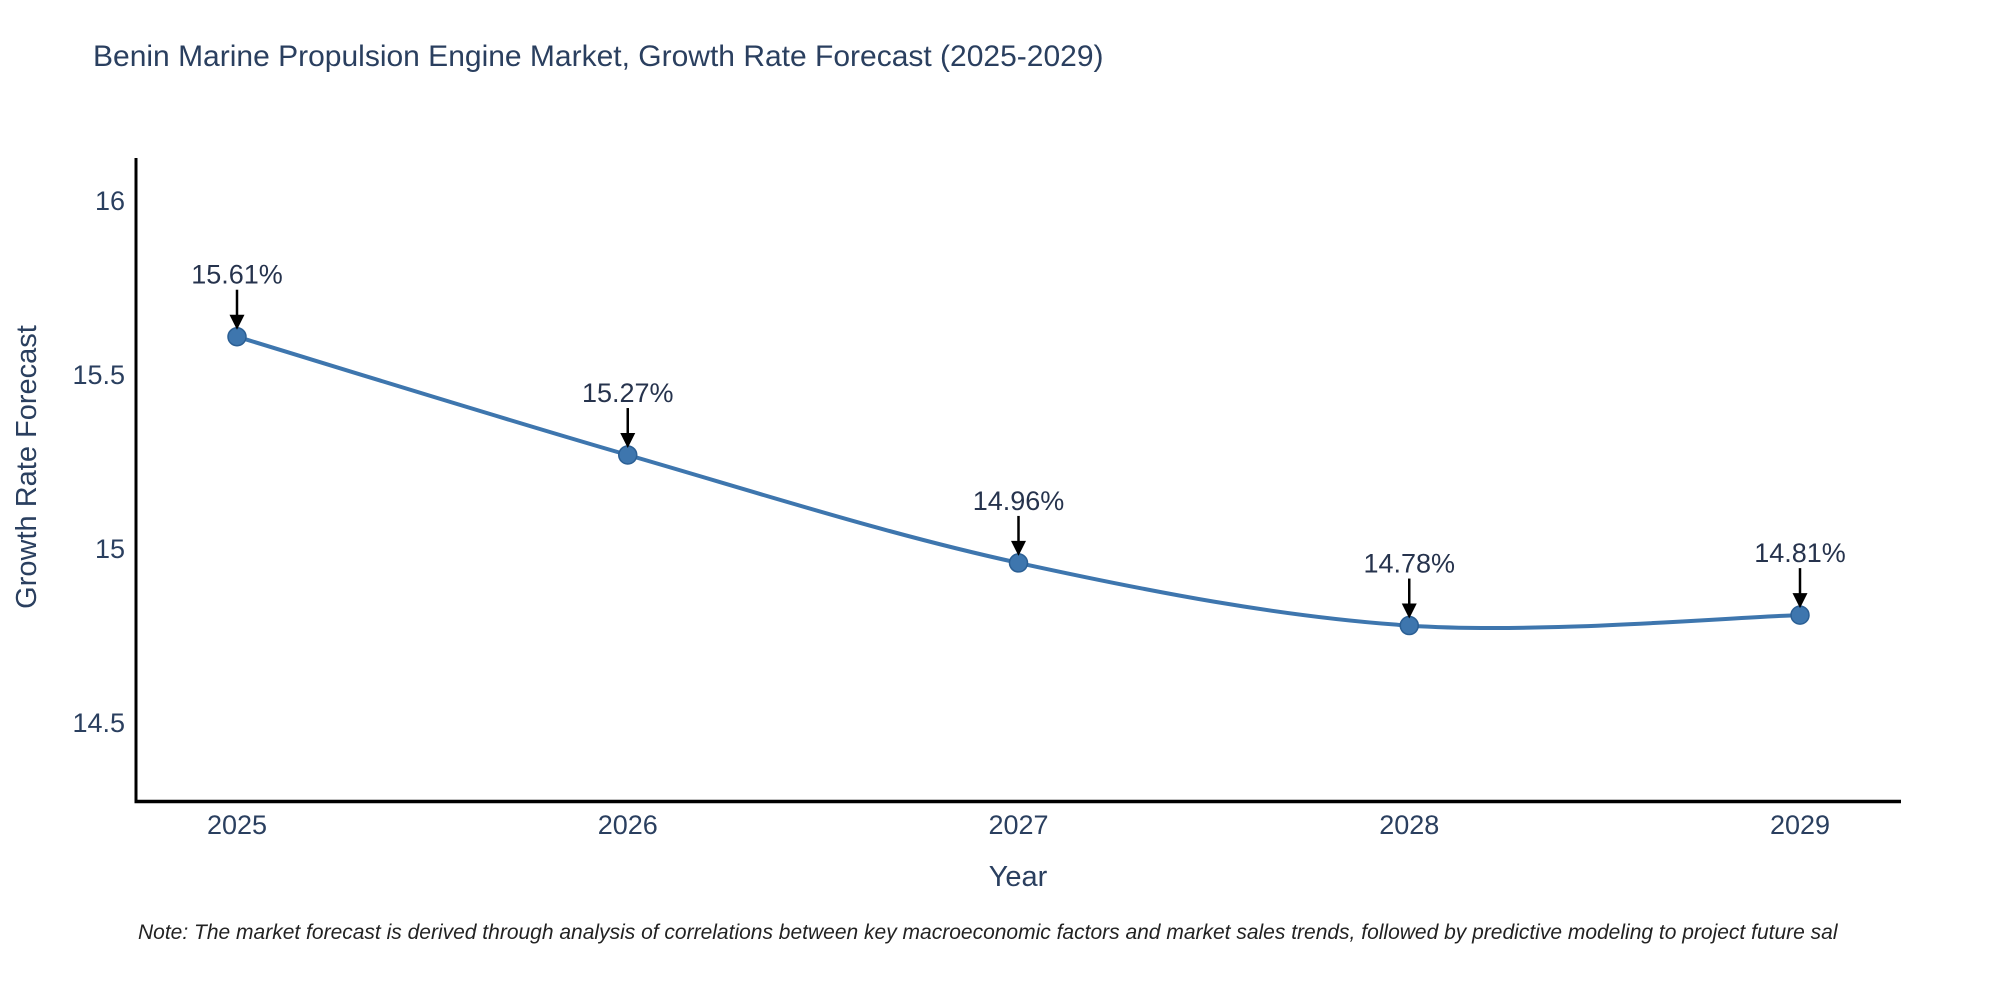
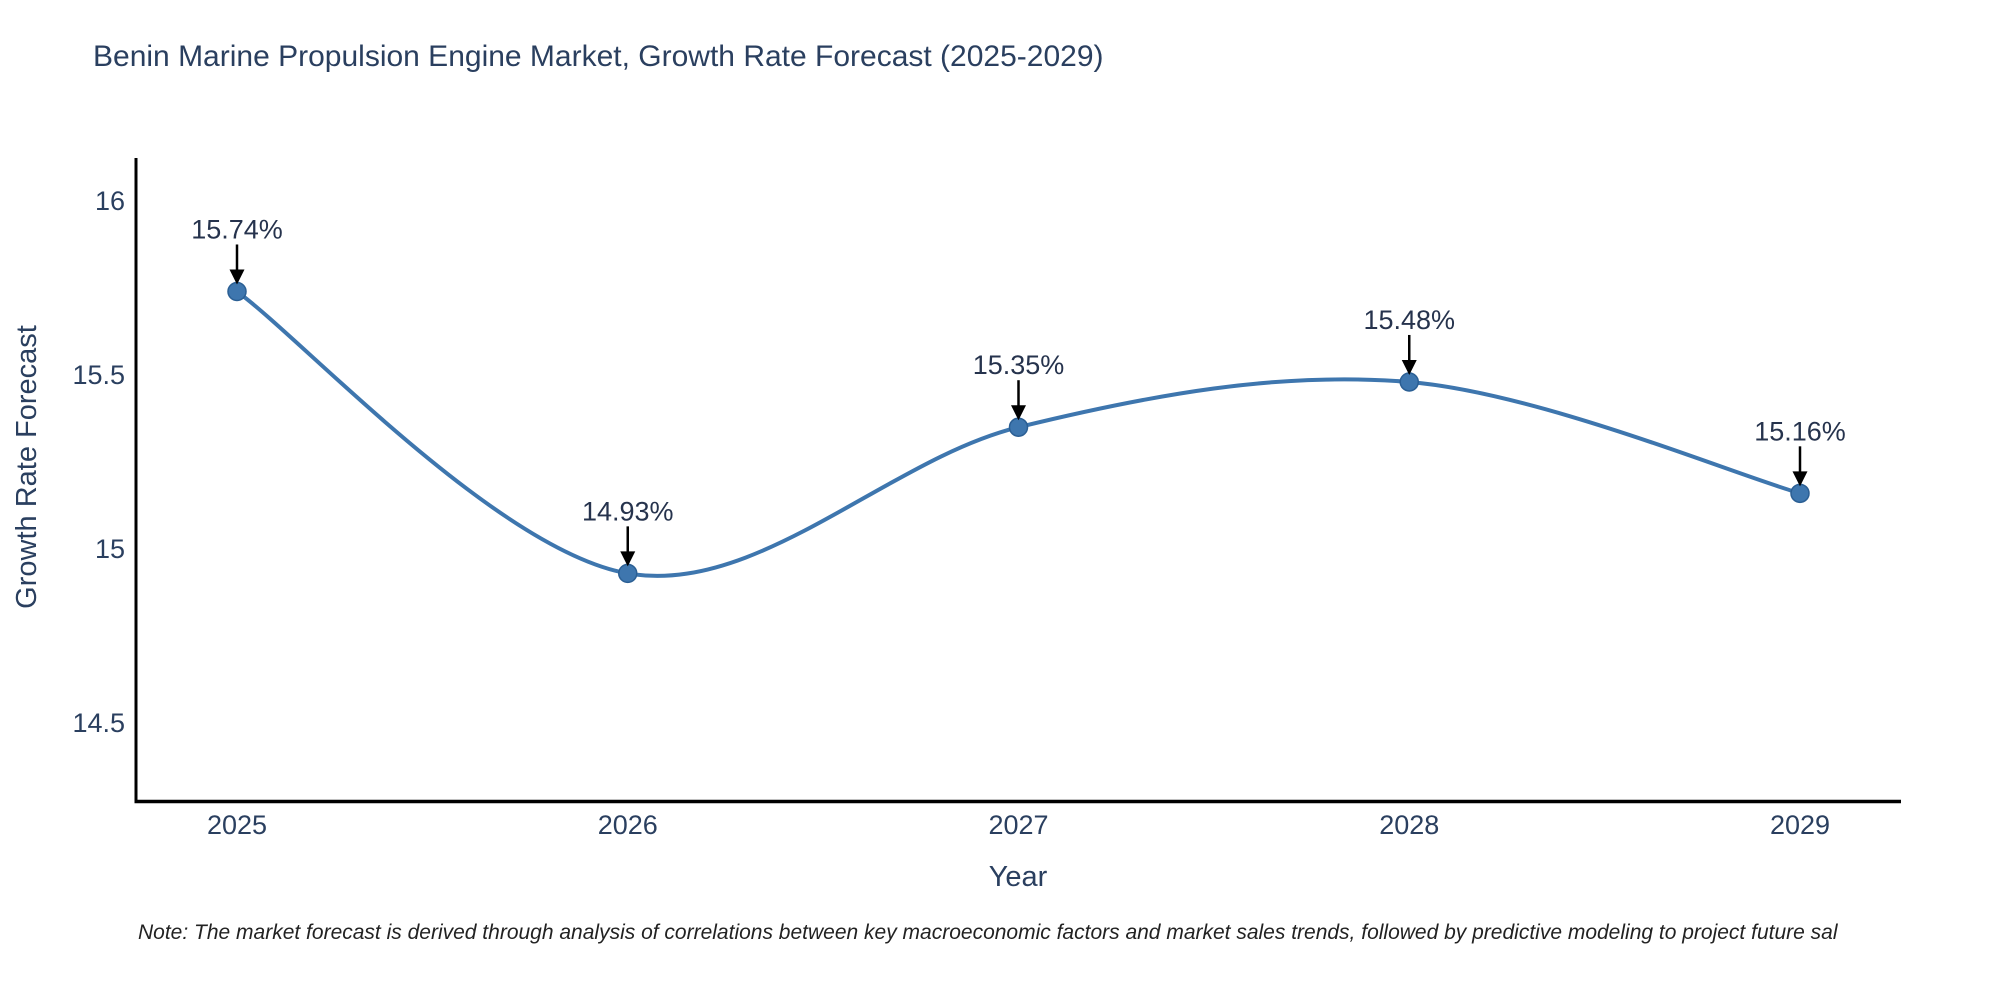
2025: 15.61% -> 15.74%
2026: 15.27% -> 14.93%
2027: 14.96% -> 15.35%
2028: 14.78% -> 15.48%
2029: 14.81% -> 15.16%
